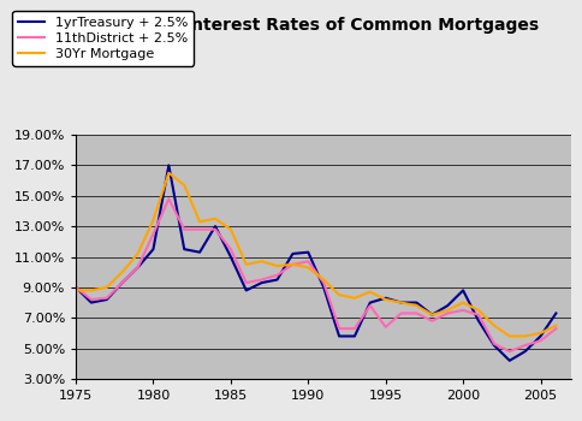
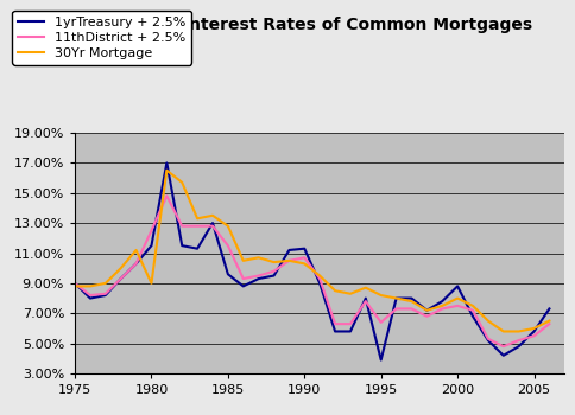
30Yr Mortgage/1980: 13.4% -> 9.0%
1yrTreasury + 2.5%/1985: 11.0% -> 9.6%
1yrTreasury + 2.5%/1995: 8.3% -> 3.9%
